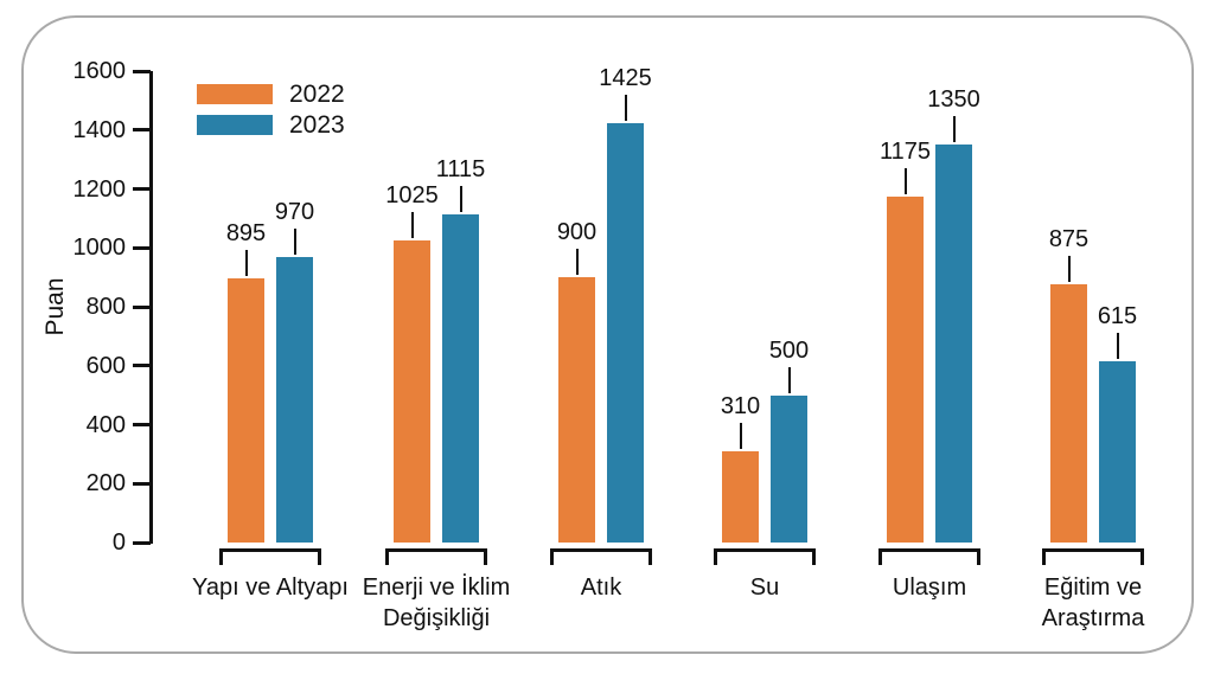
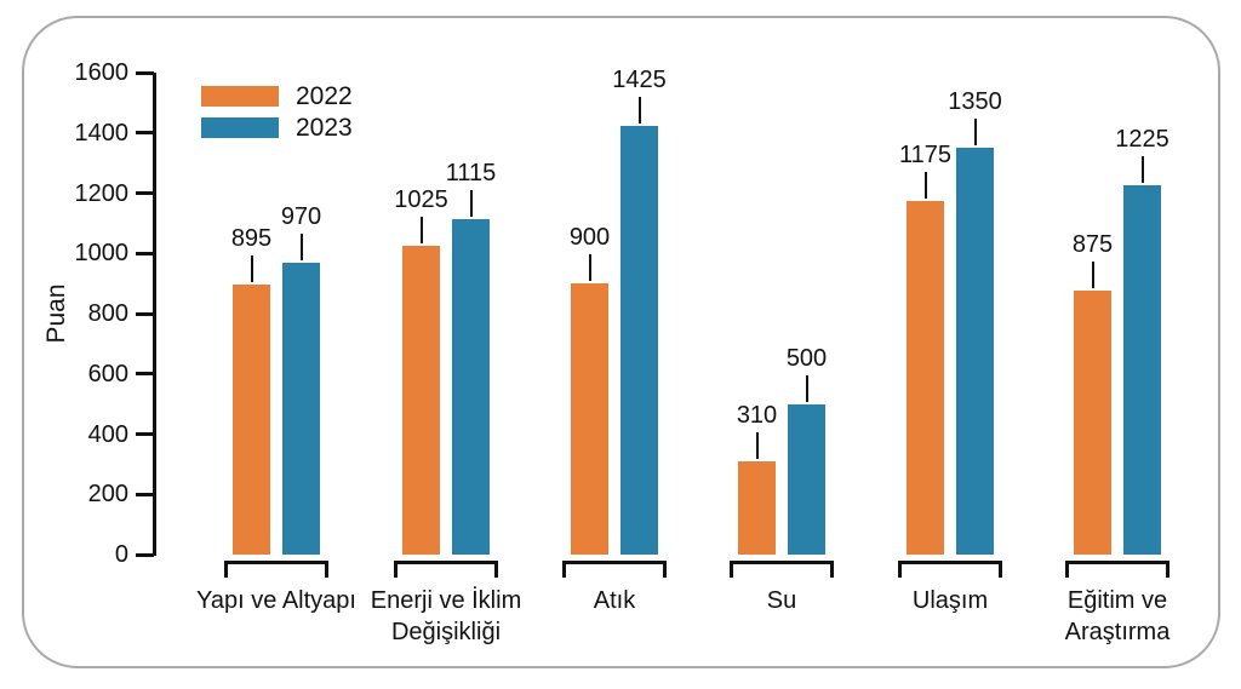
2023/Eğitim ve Araştırma: 615 -> 1225
